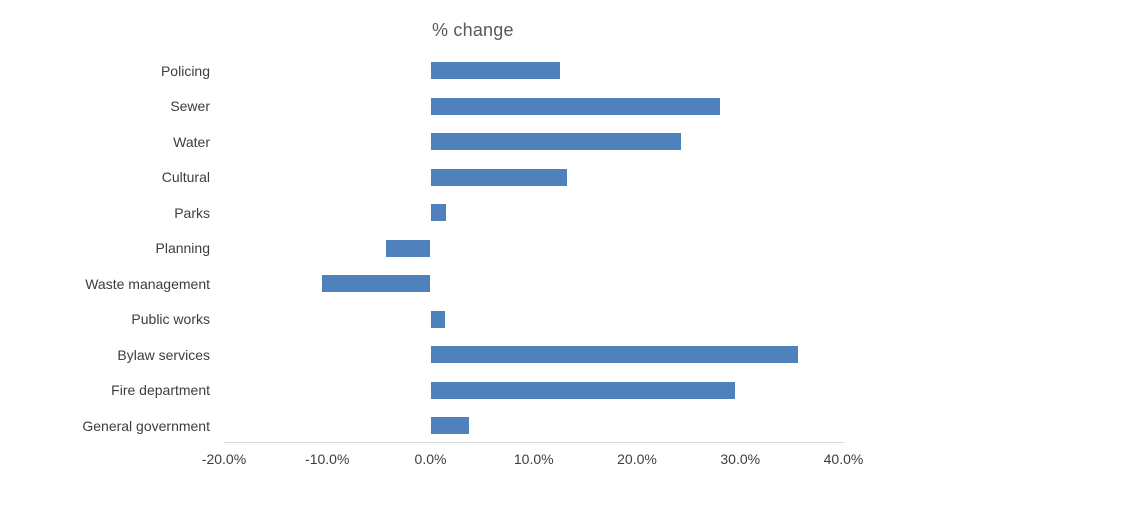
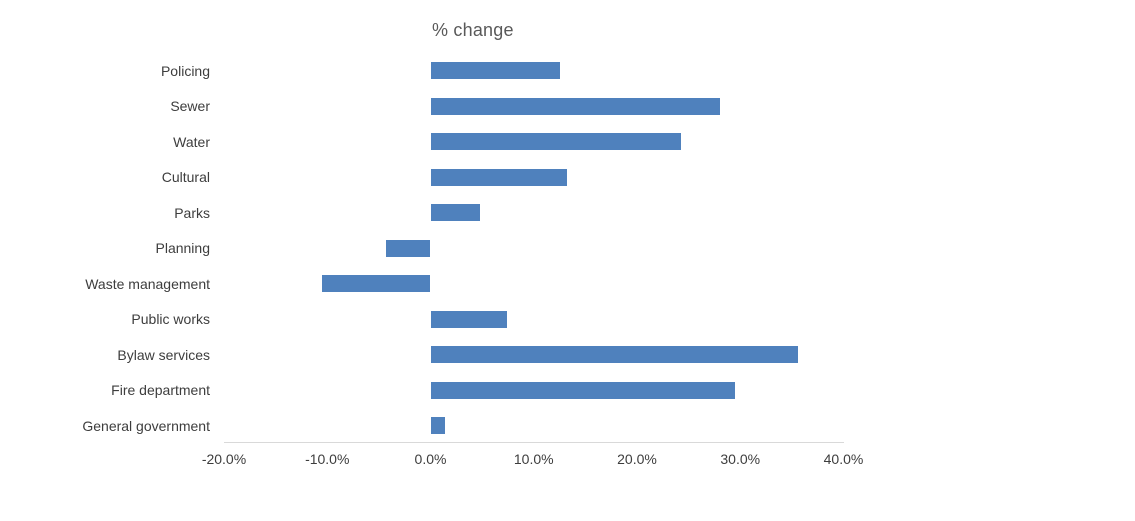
Parks: 1.5% -> 4.8%
Public works: 1.4% -> 7.4%
General government: 3.7% -> 1.4%
